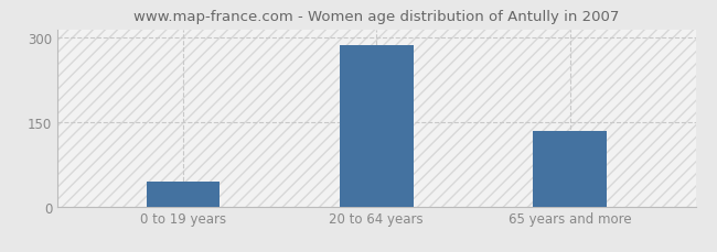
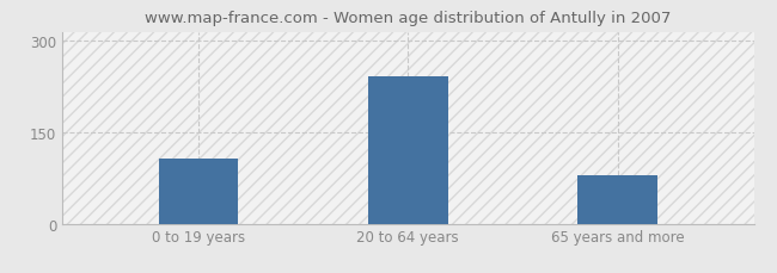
0 to 19 years: 44 -> 107
20 to 64 years: 286 -> 242
65 years and more: 134 -> 80
